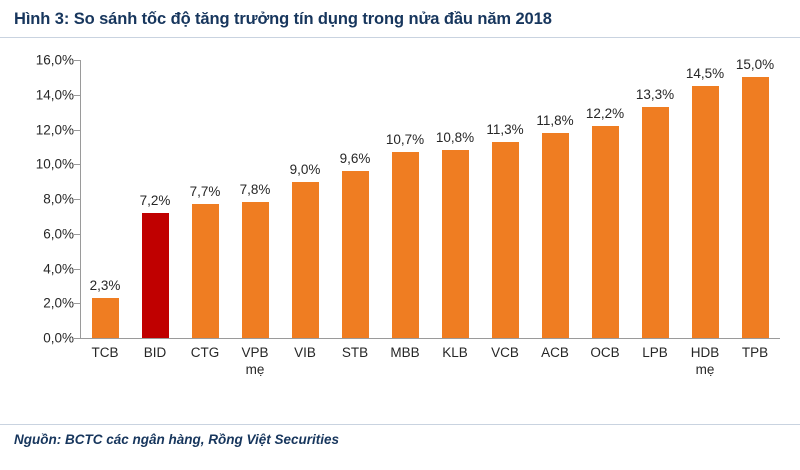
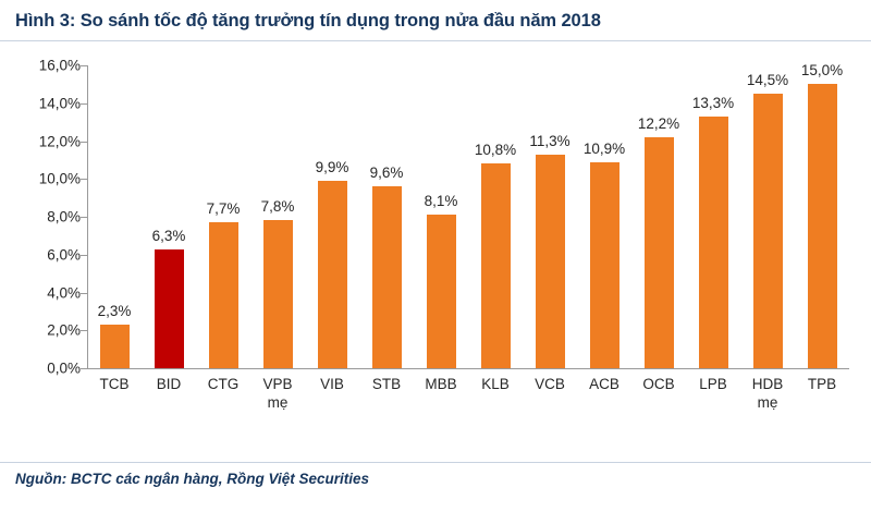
BID: 7,2% -> 6,3%
VIB: 9,0% -> 9,9%
MBB: 10,7% -> 8,1%
ACB: 11,8% -> 10,9%
